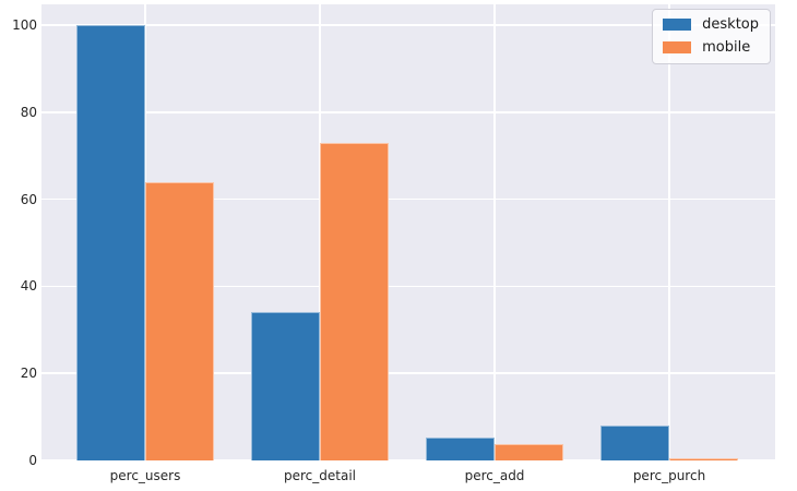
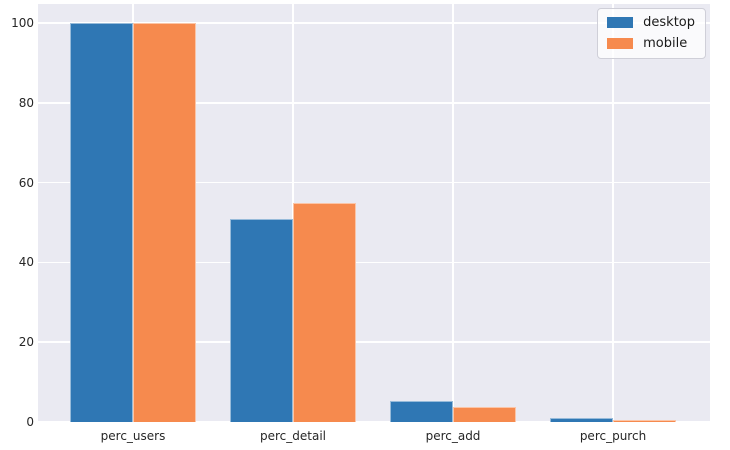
mobile/perc_users: 64 -> 100
desktop/perc_detail: 34 -> 51
mobile/perc_detail: 73 -> 55
desktop/perc_purch: 8 -> 1
